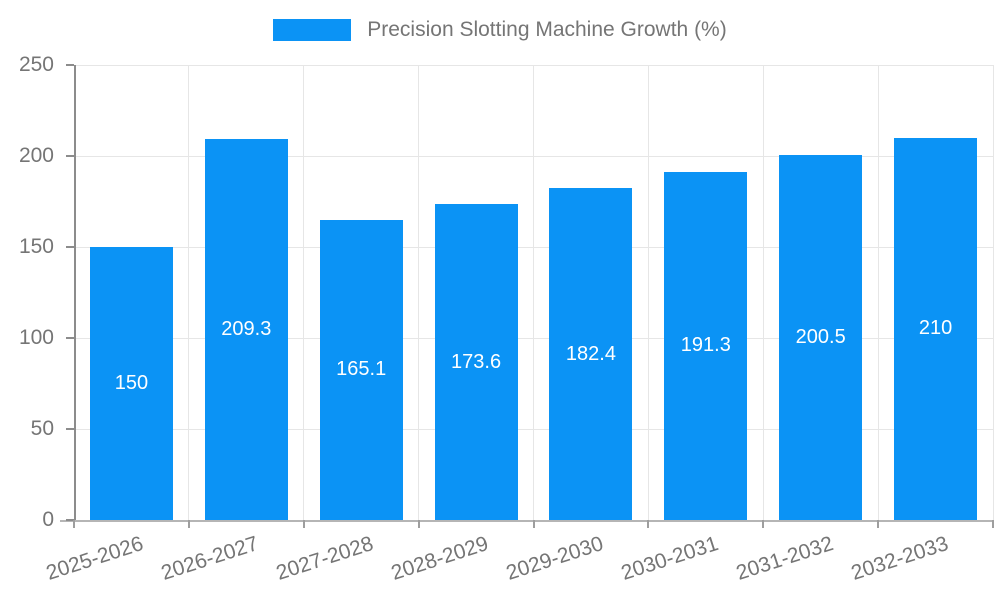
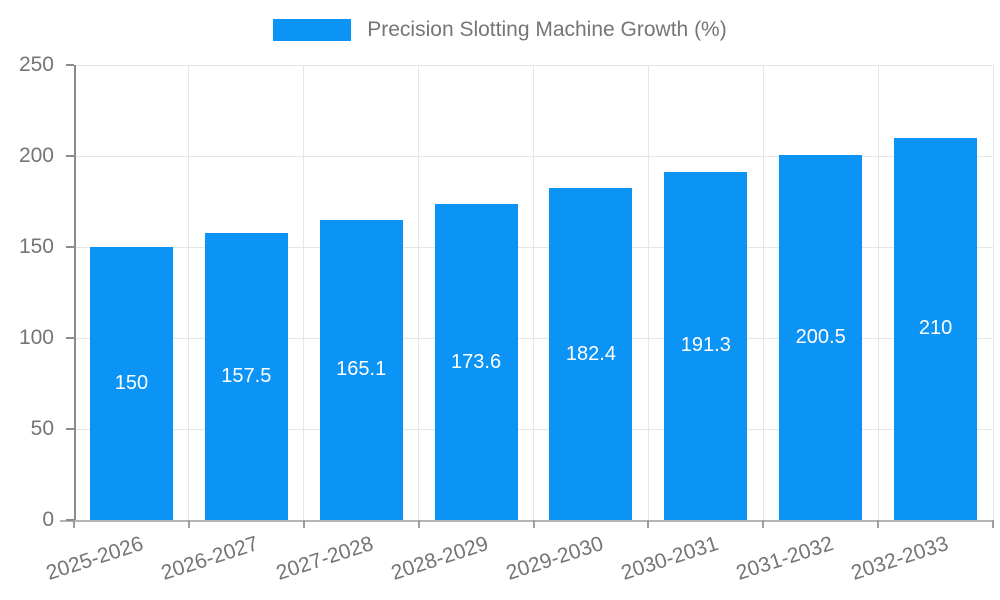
2026-2027: 209.3 -> 157.5
